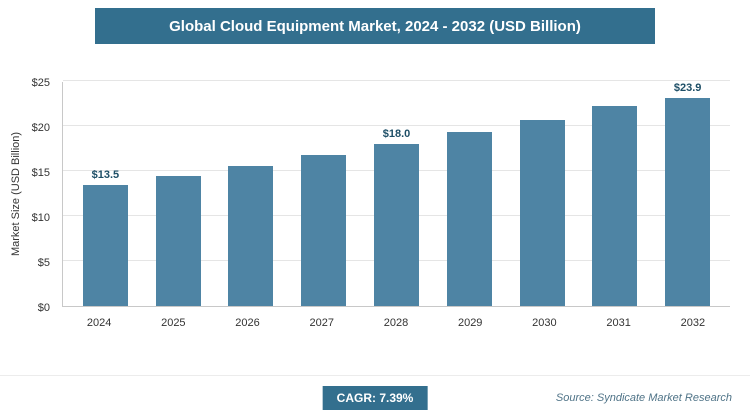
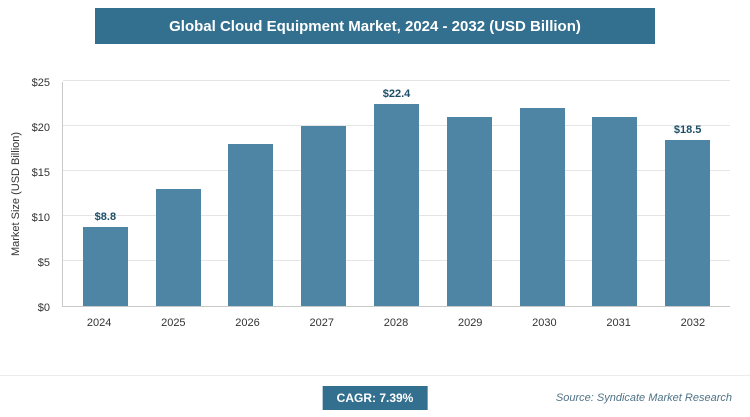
2024: $13.5 -> $8.8
2025: $14 -> $13
2026: $16 -> $18
2027: $17 -> $20
2028: $18.0 -> $22.4
2029: $19 -> $21
2030: $21 -> $22
2031: $22 -> $21
2032: $23.9 -> $18.5
